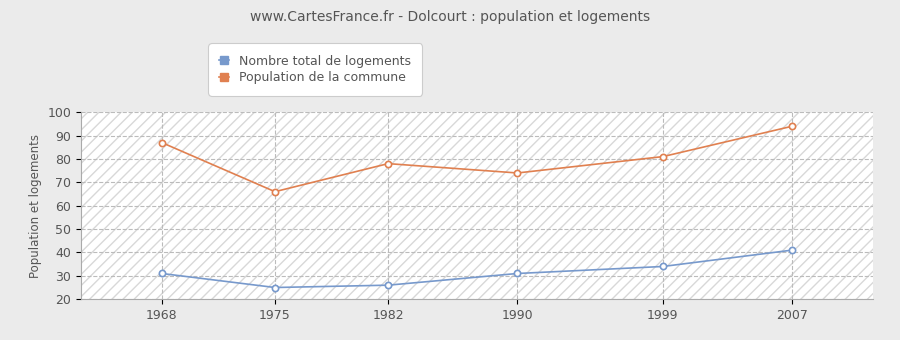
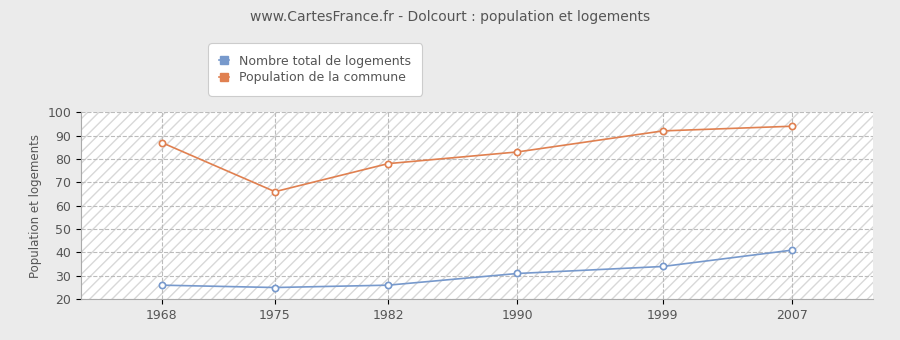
Nombre total de logements/1968: 31 -> 26
Population de la commune/1990: 74 -> 83
Population de la commune/1999: 81 -> 92
